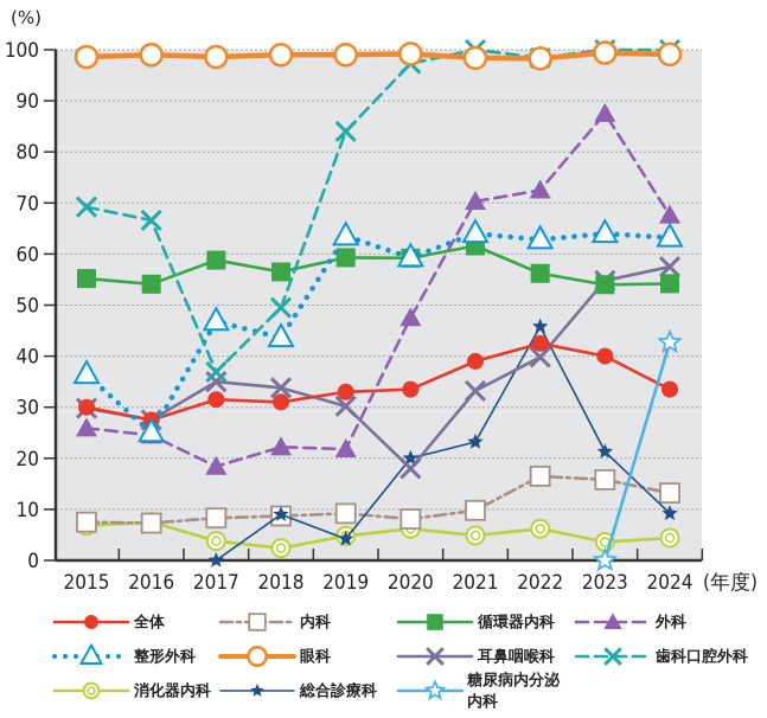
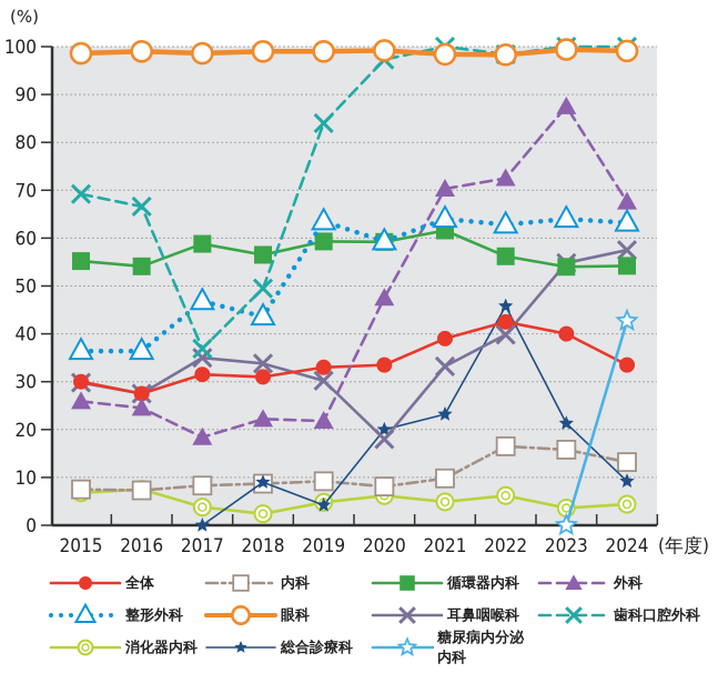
整形外科/2016: 25 -> 36
